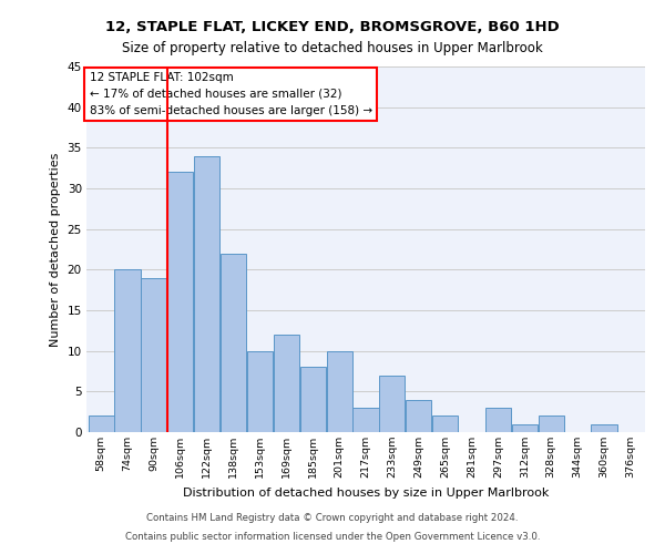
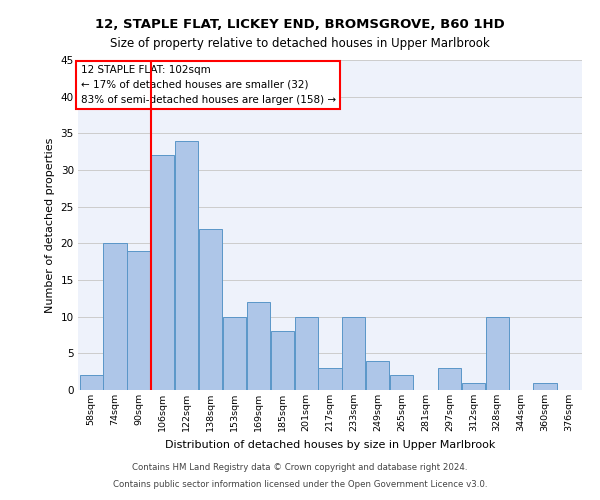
233sqm: 7 -> 10
328sqm: 2 -> 10
